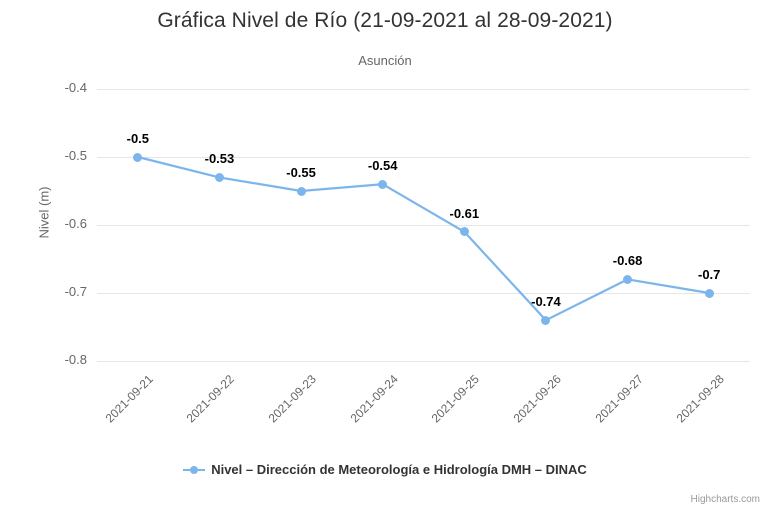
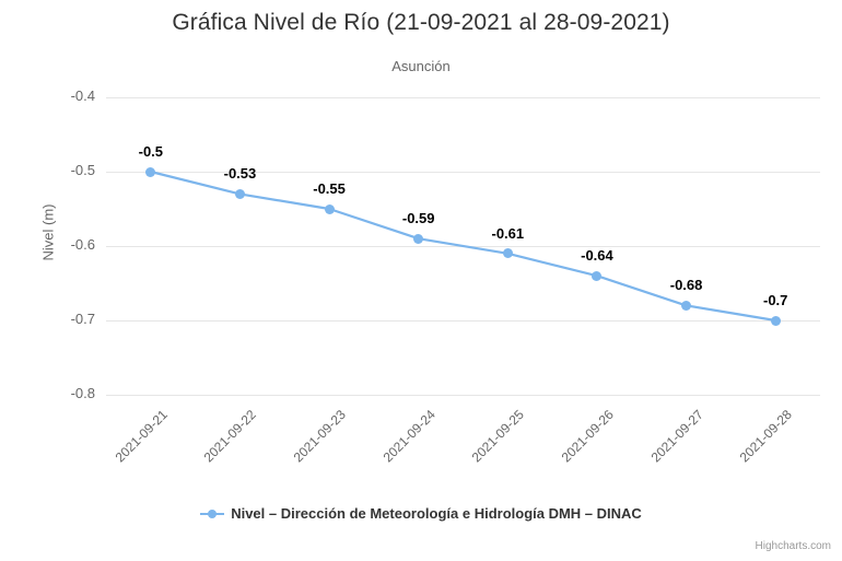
2021-09-24: -0.54 -> -0.59
2021-09-26: -0.74 -> -0.64
